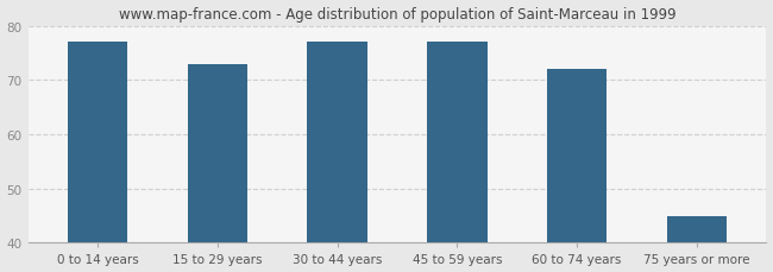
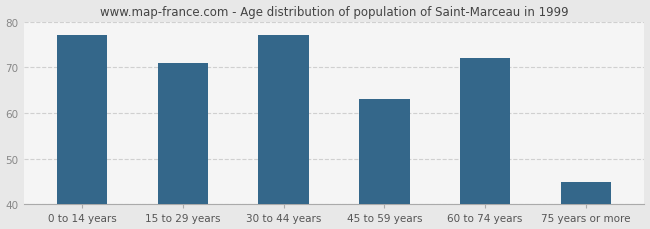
15 to 29 years: 73 -> 71
45 to 59 years: 77 -> 63
